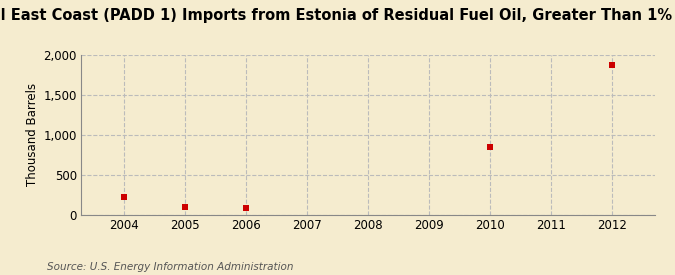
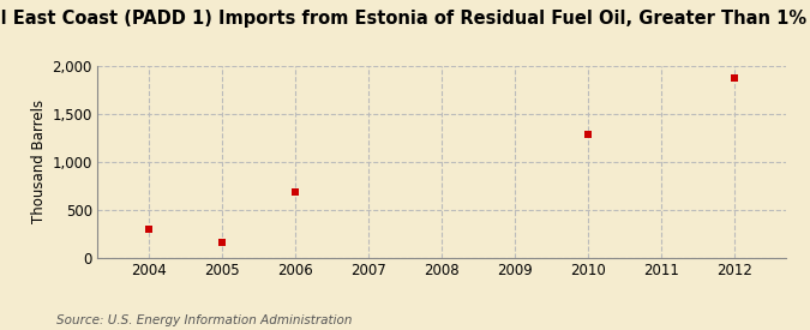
2004: 220 -> 300
2005: 100 -> 160
2006: 80 -> 680
2010: 840 -> 1,280
